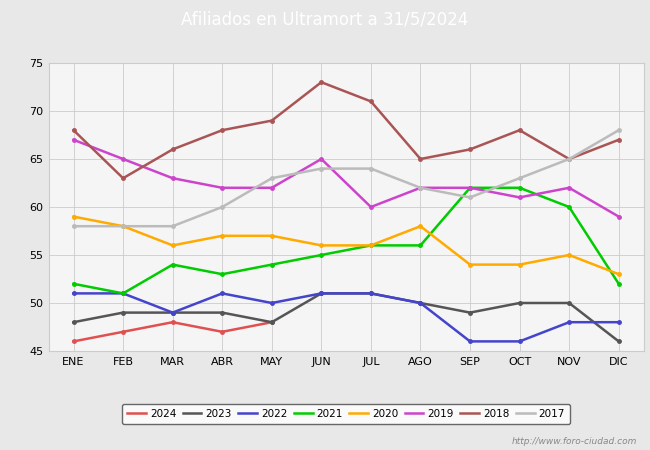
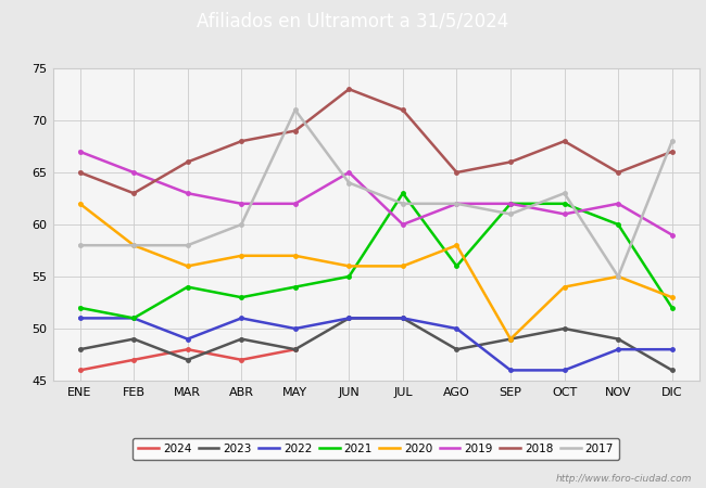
2020/ENE: 59 -> 62
2018/ENE: 68 -> 65
2023/MAR: 49 -> 47
2017/MAY: 63 -> 71
2021/JUL: 56 -> 63
2017/JUL: 64 -> 62
2023/AGO: 50 -> 48
2020/SEP: 54 -> 49
2023/NOV: 50 -> 49
2017/NOV: 65 -> 55
